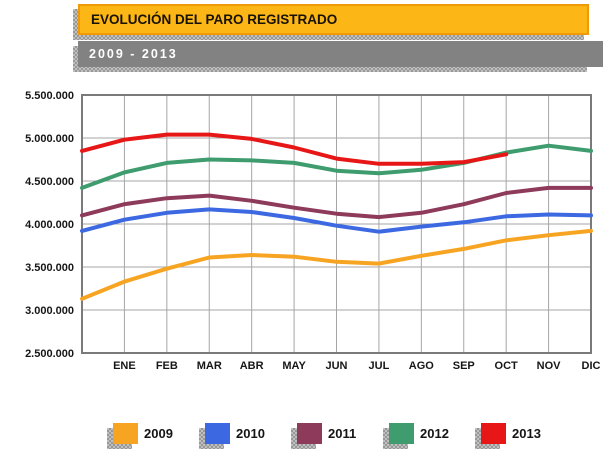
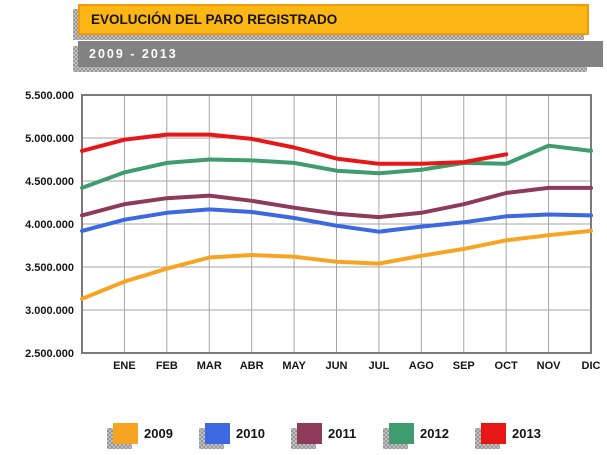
2012/OCT: 4800000 -> 4700000
